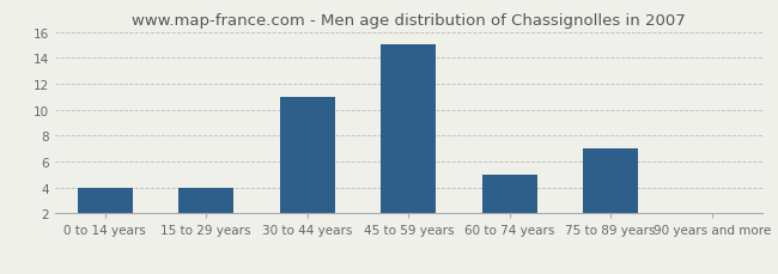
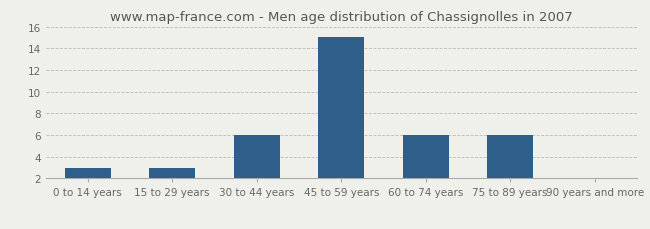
0 to 14 years: 4 -> 3
15 to 29 years: 4 -> 3
30 to 44 years: 11 -> 6
60 to 74 years: 5 -> 6
75 to 89 years: 7 -> 6
